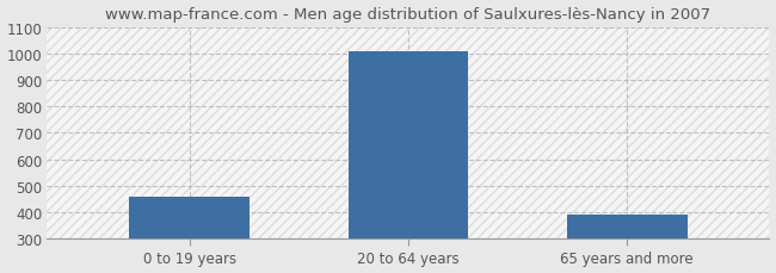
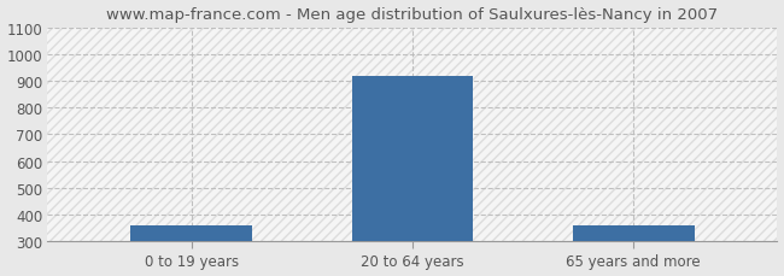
0 to 19 years: 460 -> 360
20 to 64 years: 1010 -> 920
65 years and more: 390 -> 360
